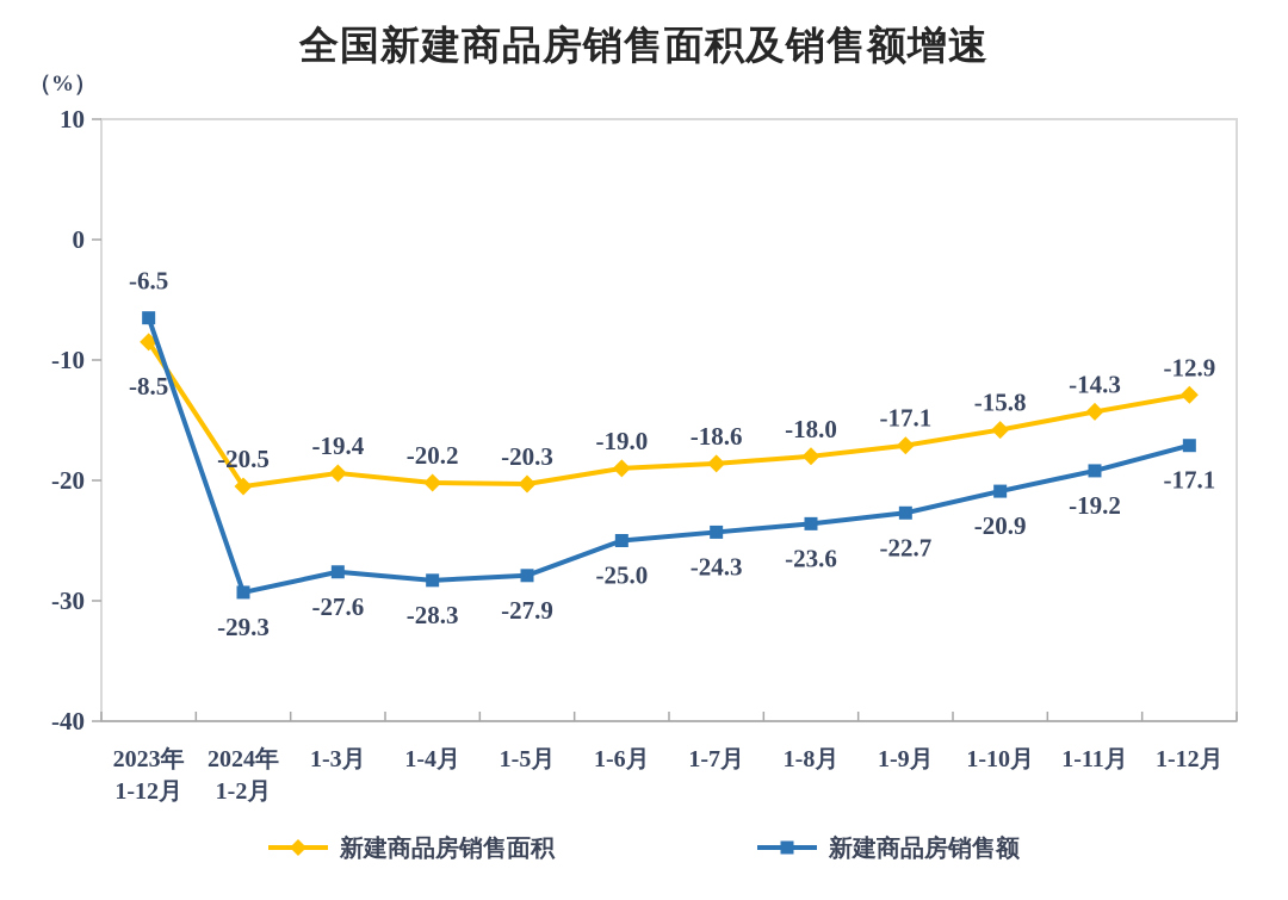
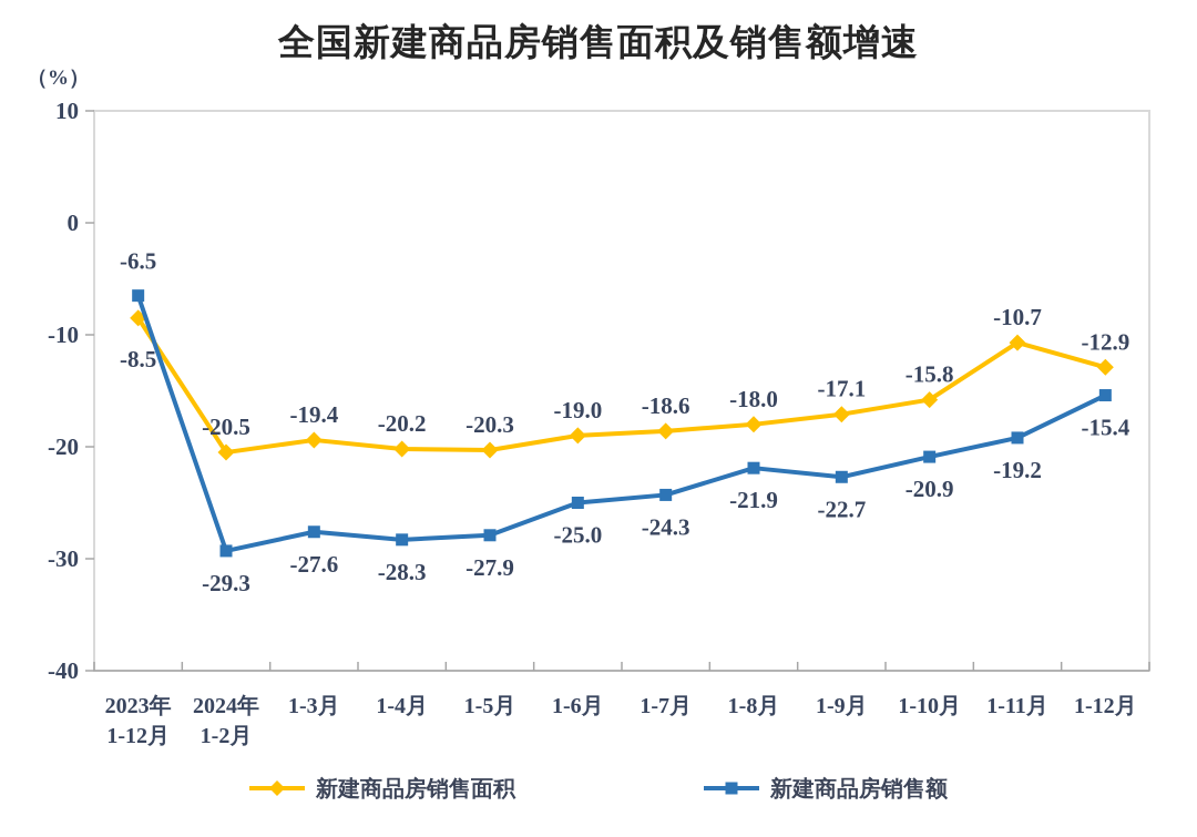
新建商品房销售额/1-8月: -23.6 -> -21.9
新建商品房销售面积/1-11月: -14.3 -> -10.7
新建商品房销售额/1-12月: -17.1 -> -15.4
